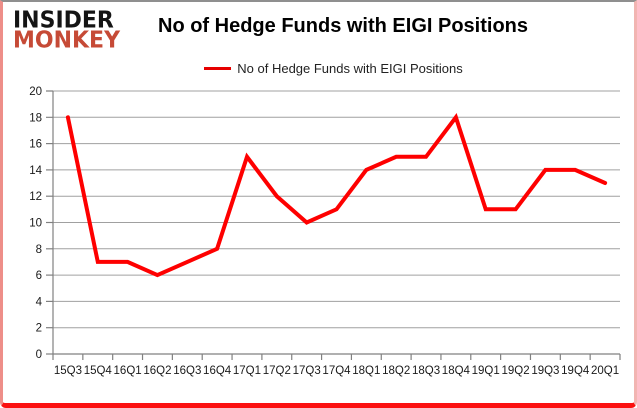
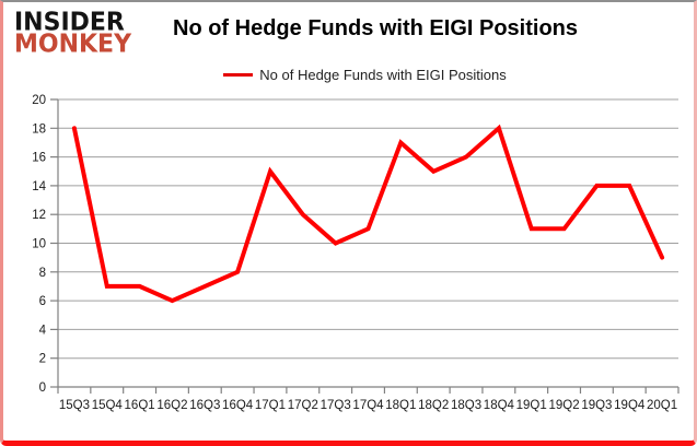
18Q1: 14 -> 17
18Q3: 15 -> 16
20Q1: 13 -> 9
